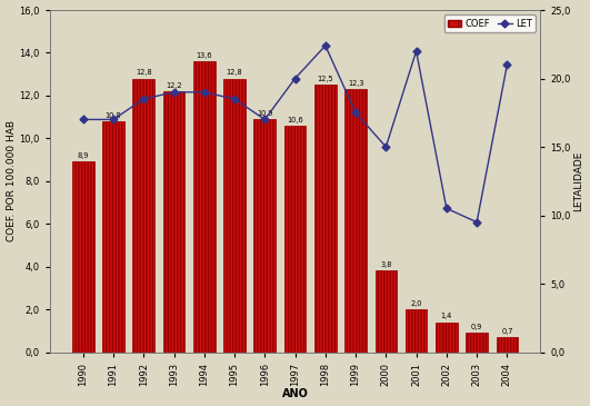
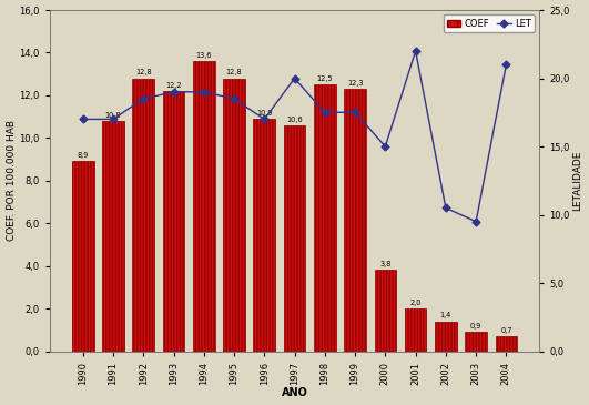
LET/1998: 22,4 -> 17,5
